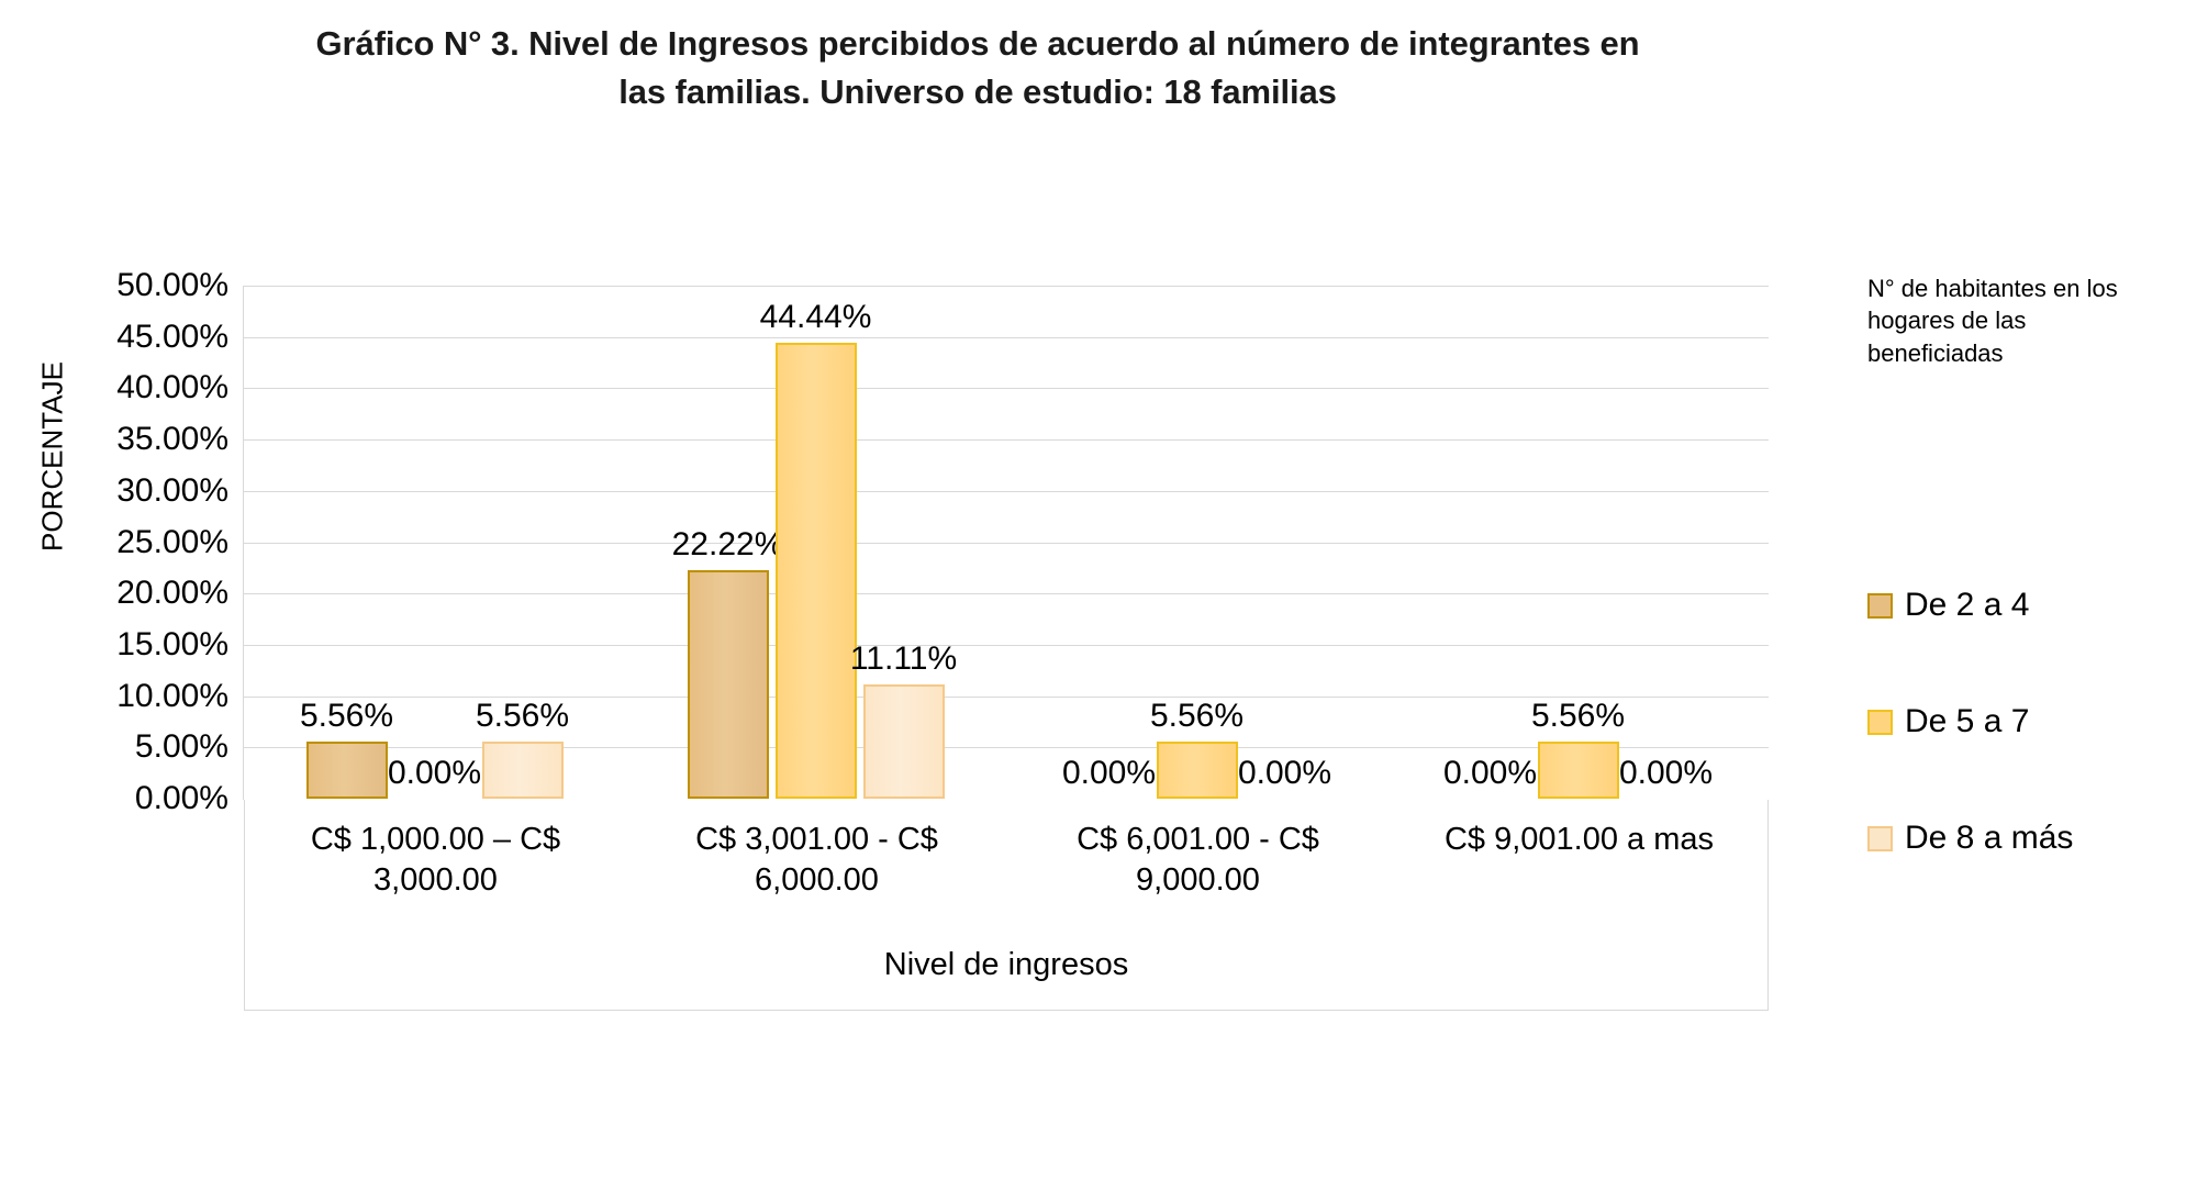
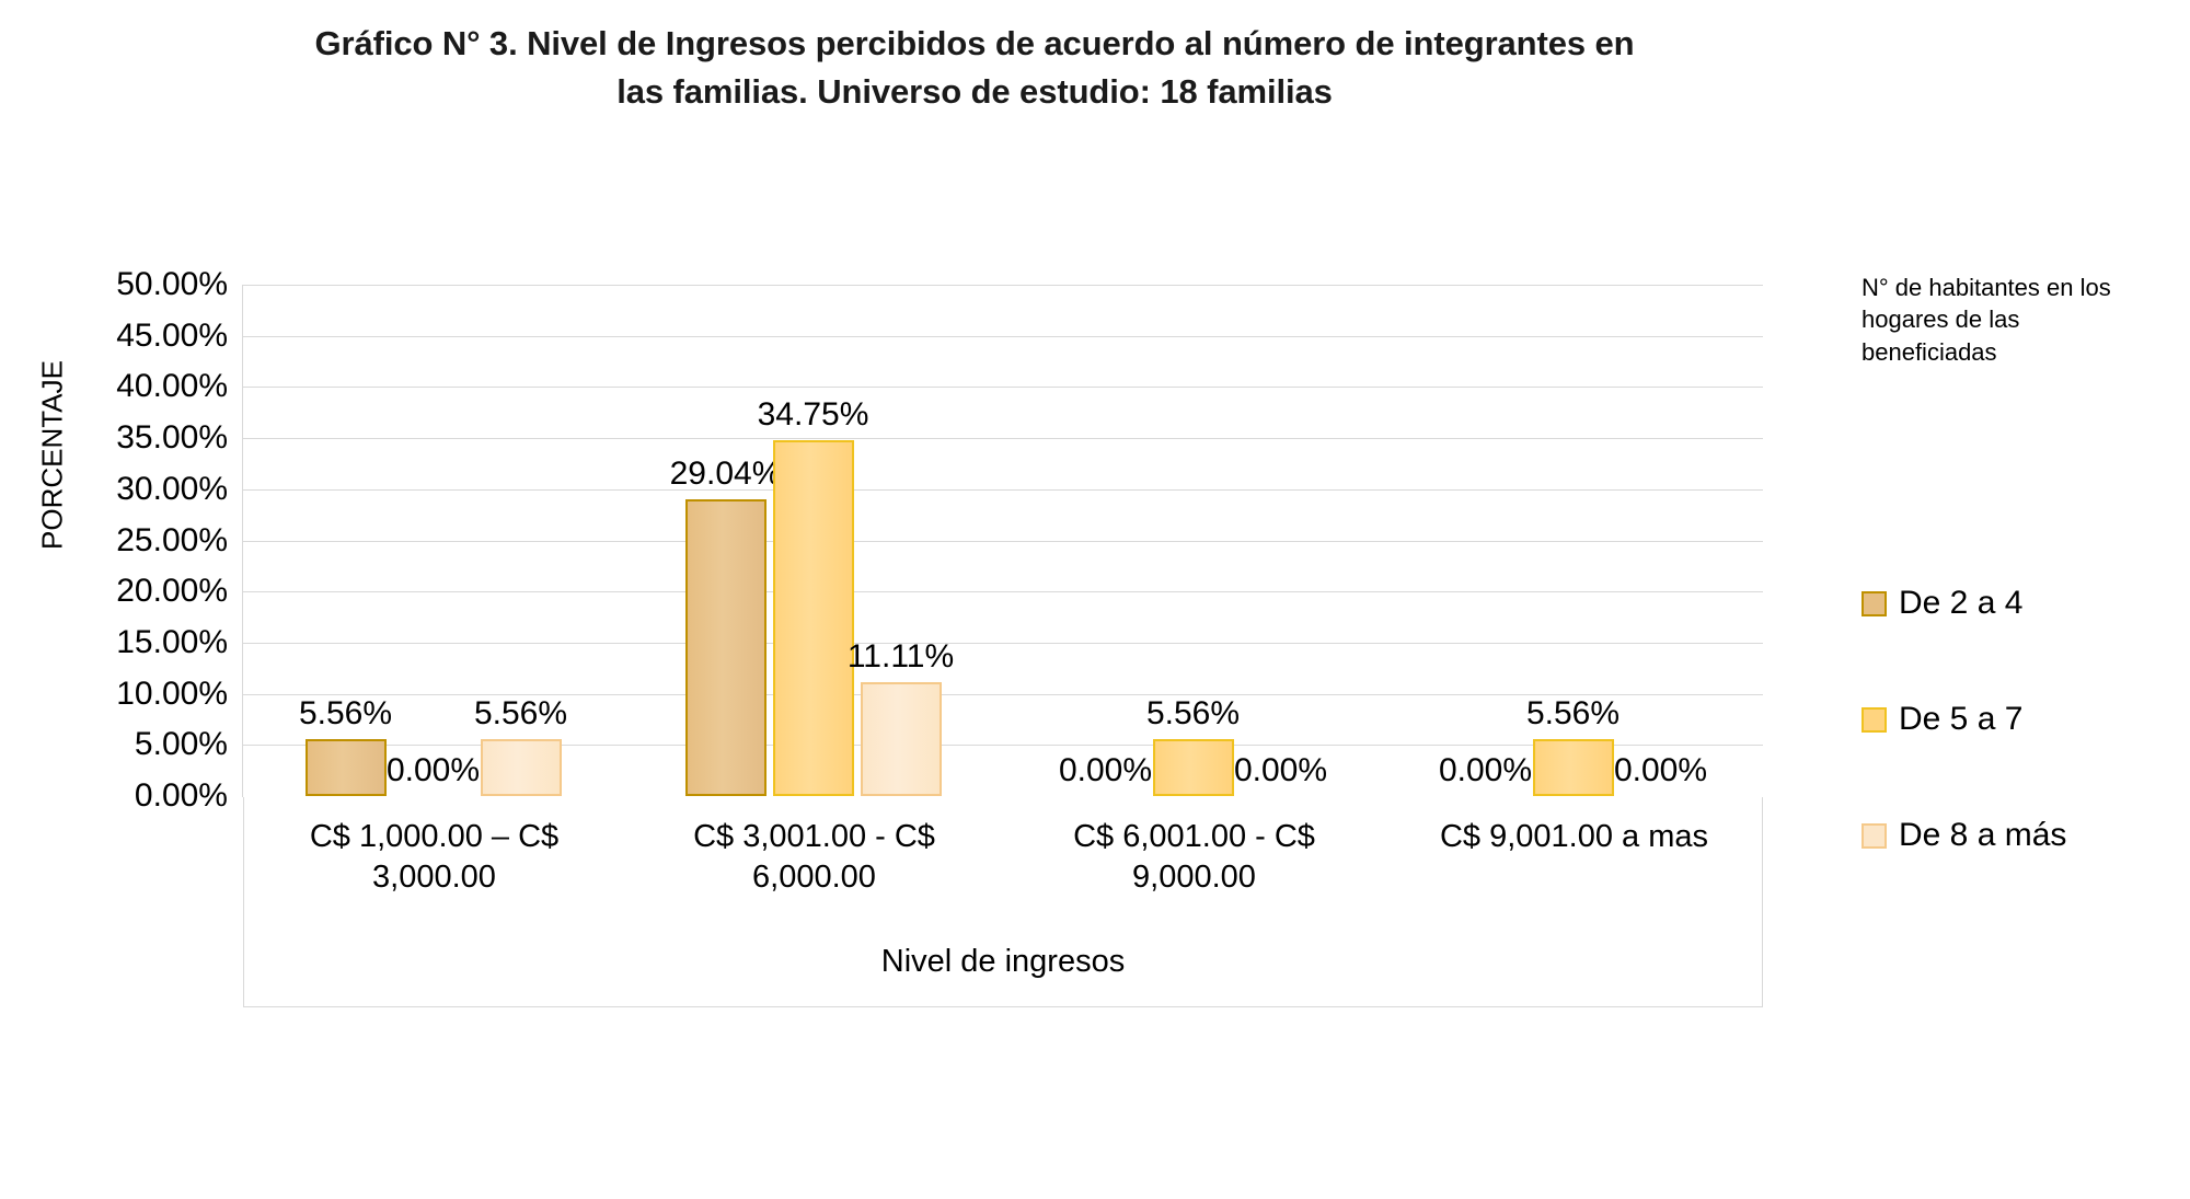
De 2 a 4/C$ 3,001.00 - C$ 6,000.00: 22.22% -> 29.04%
De 5 a 7/C$ 3,001.00 - C$ 6,000.00: 44.44% -> 34.75%
